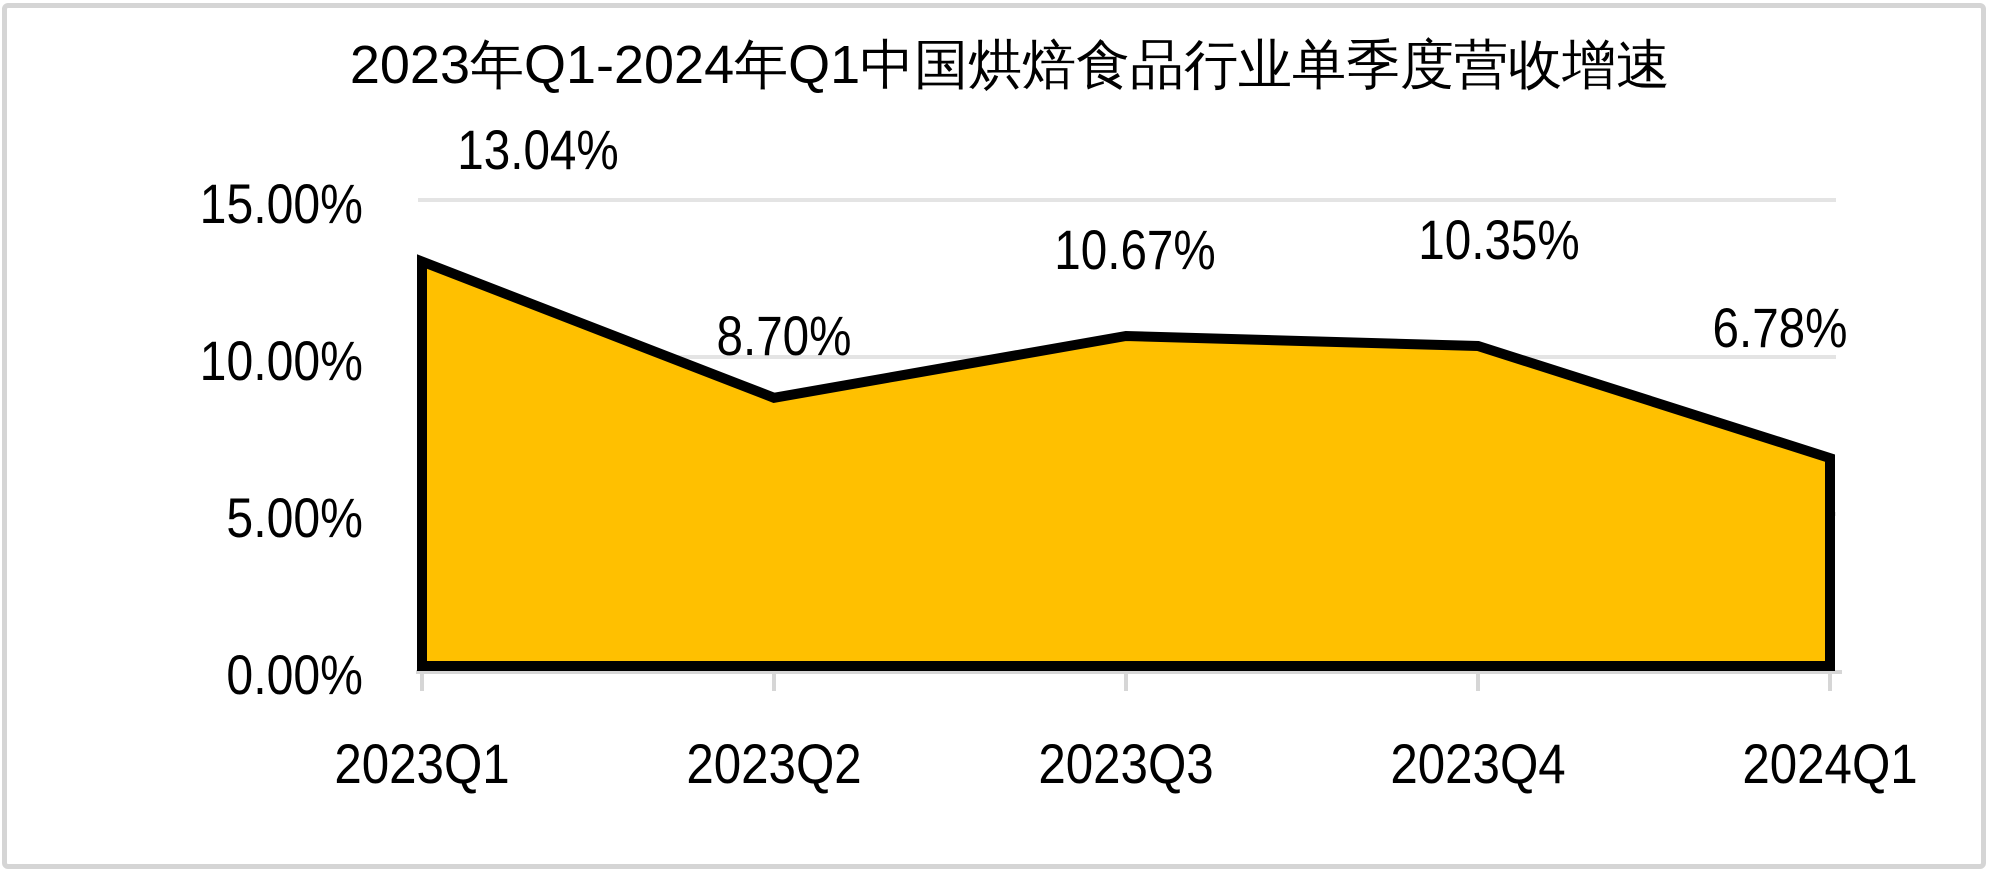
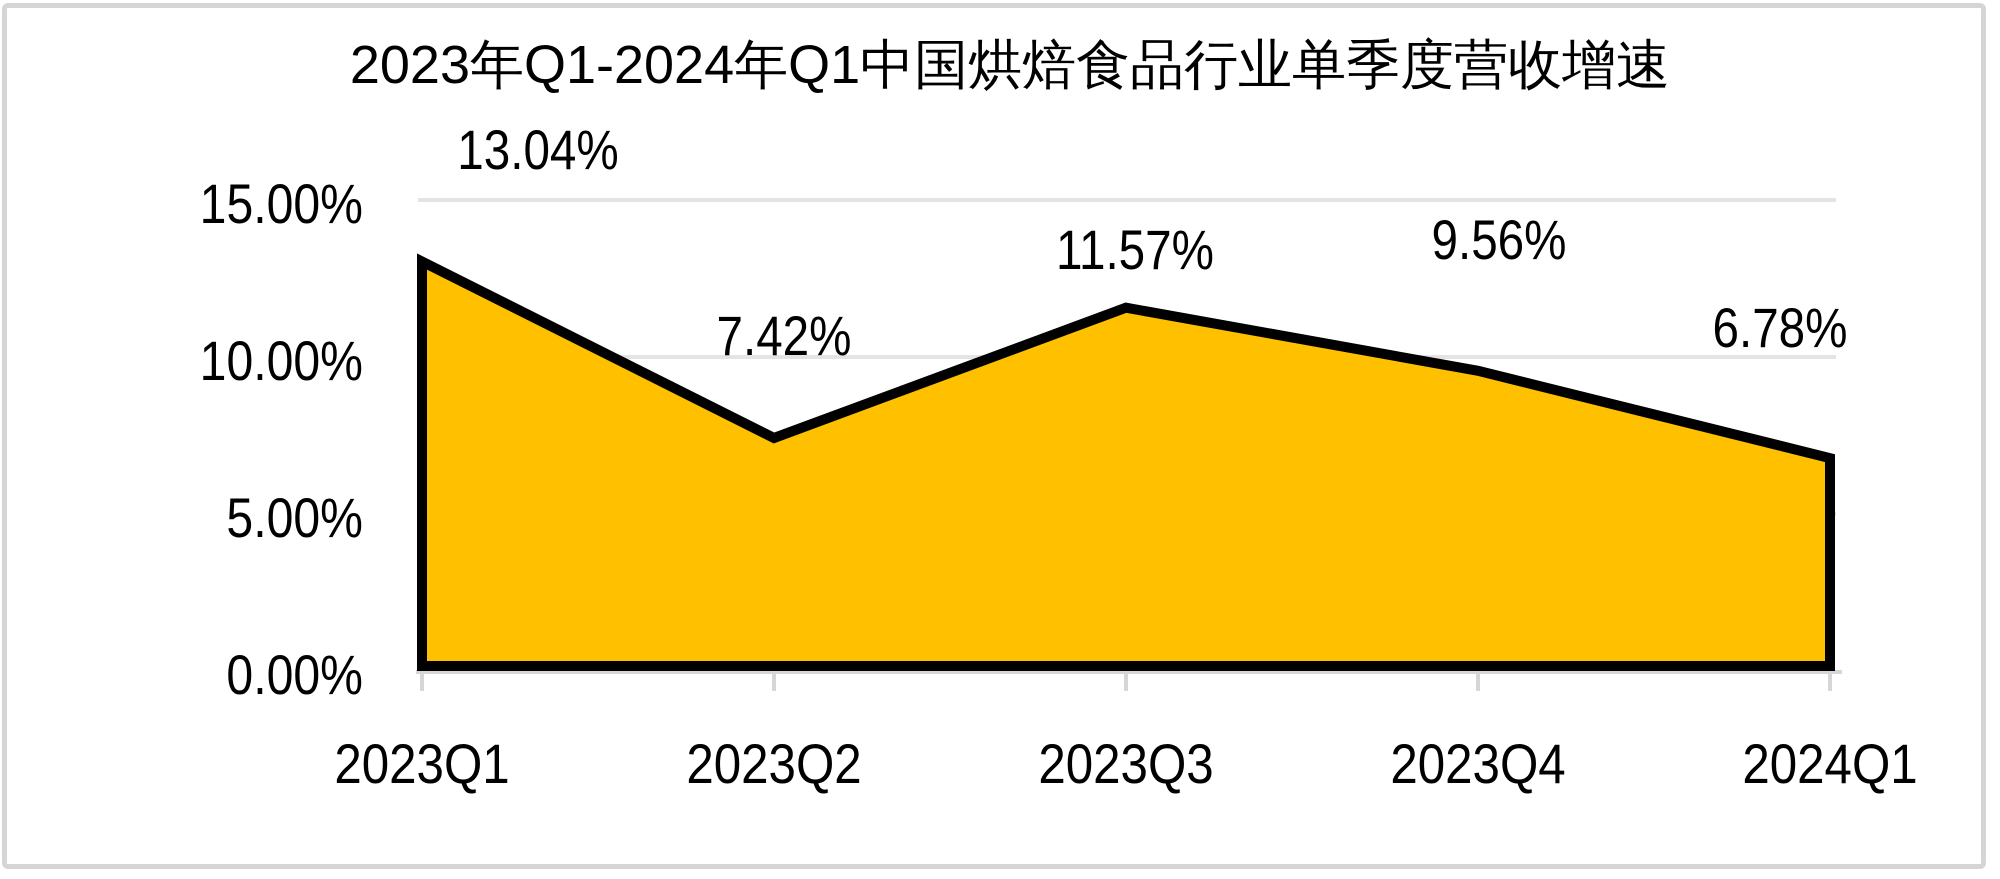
2023Q2: 8.70% -> 7.42%
2023Q3: 10.67% -> 11.57%
2023Q4: 10.35% -> 9.56%
